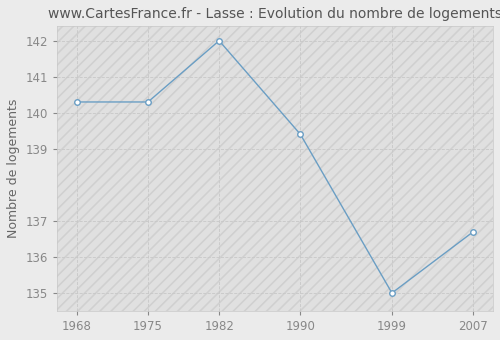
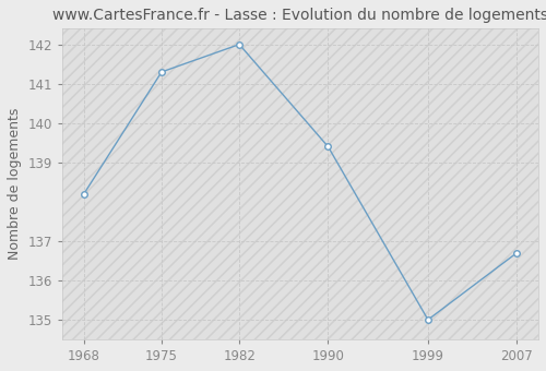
1968: 140.3 -> 138.2
1975: 140.3 -> 141.3
